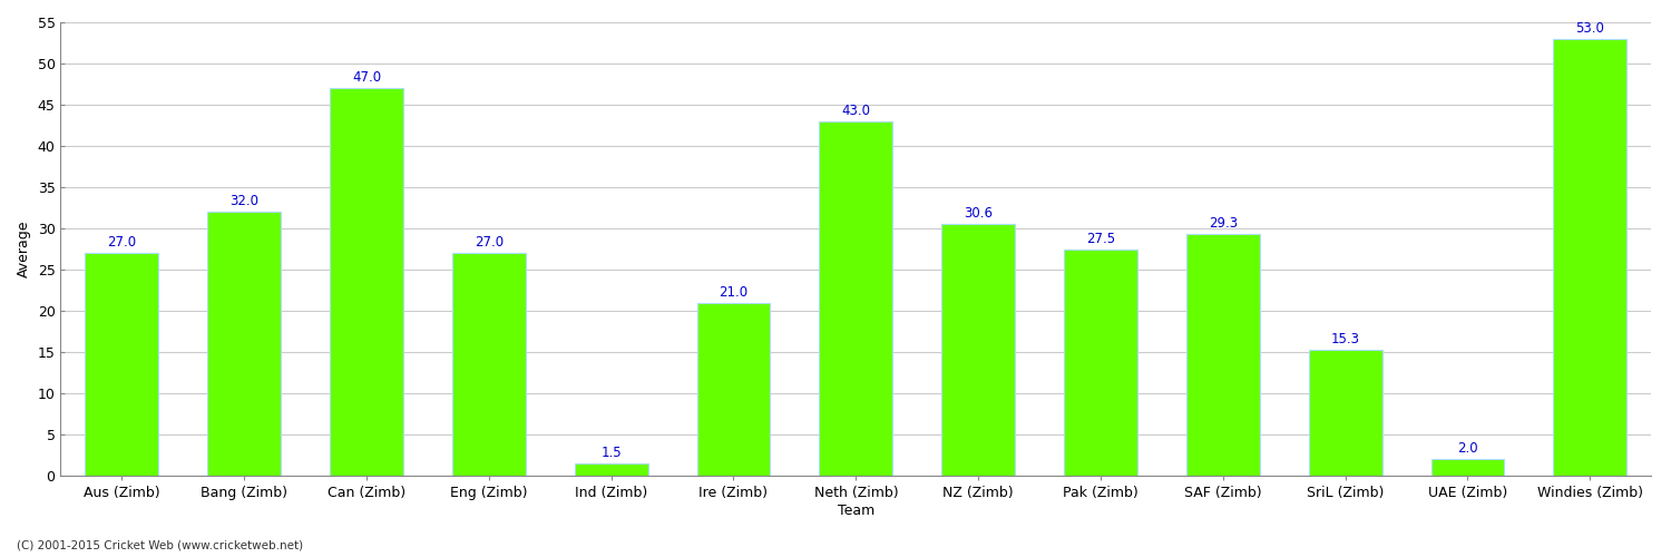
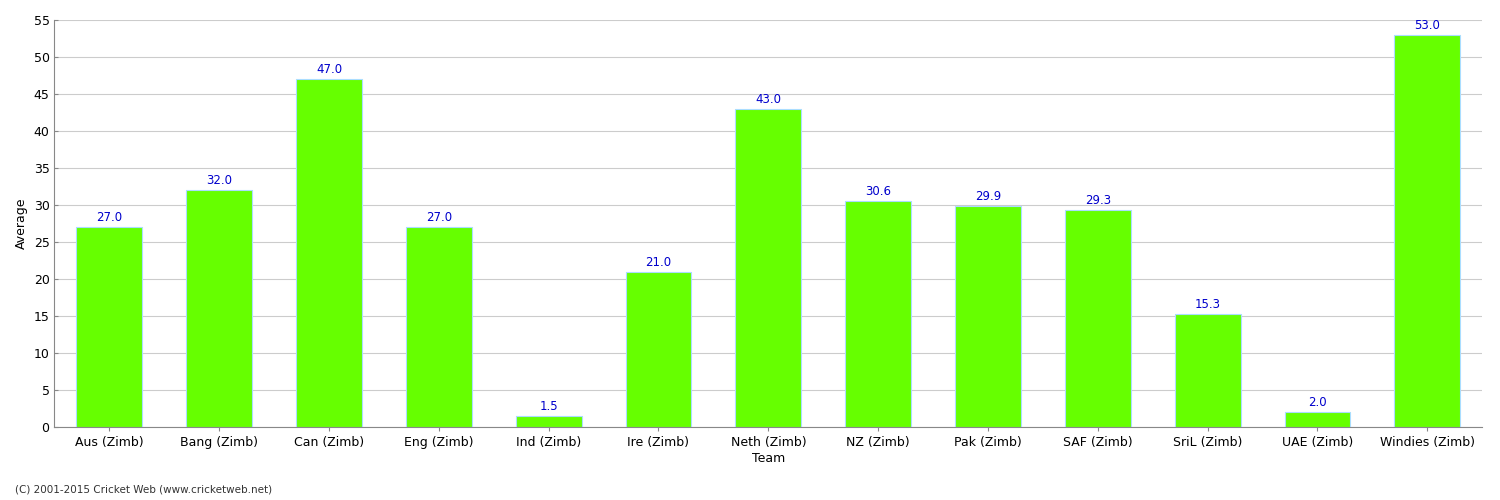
Pak (Zimb): 27.5 -> 29.9
